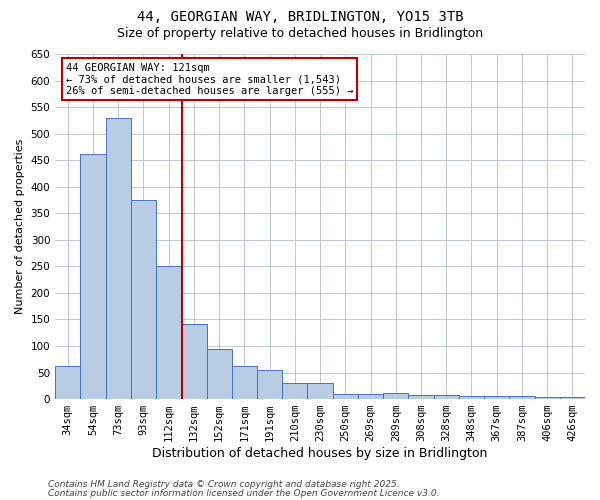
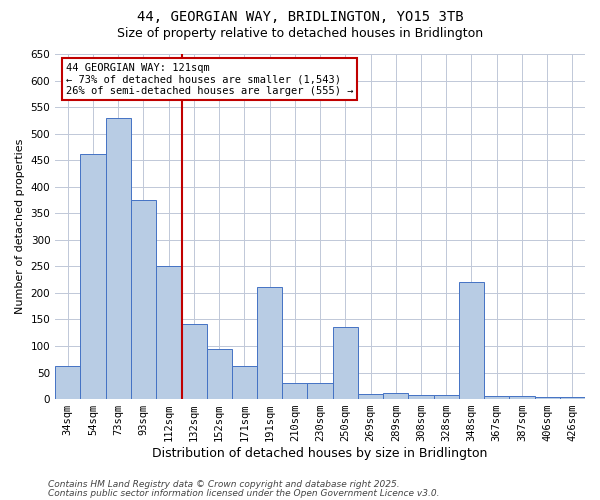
191sqm: 55 -> 212
250sqm: 10 -> 136
348sqm: 5 -> 220
